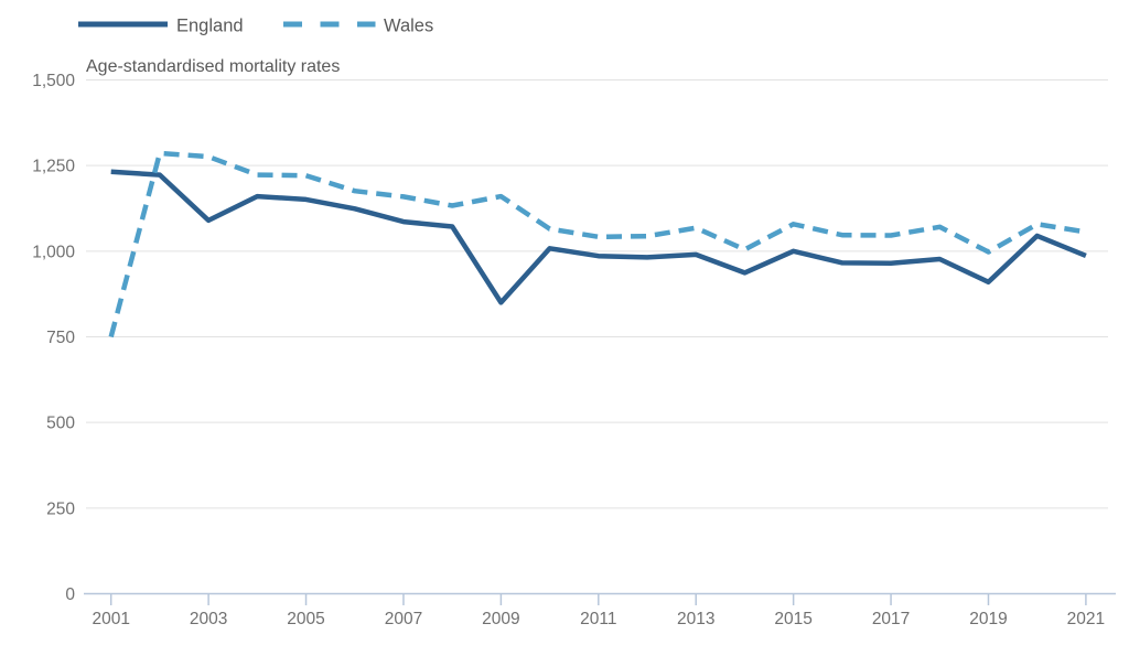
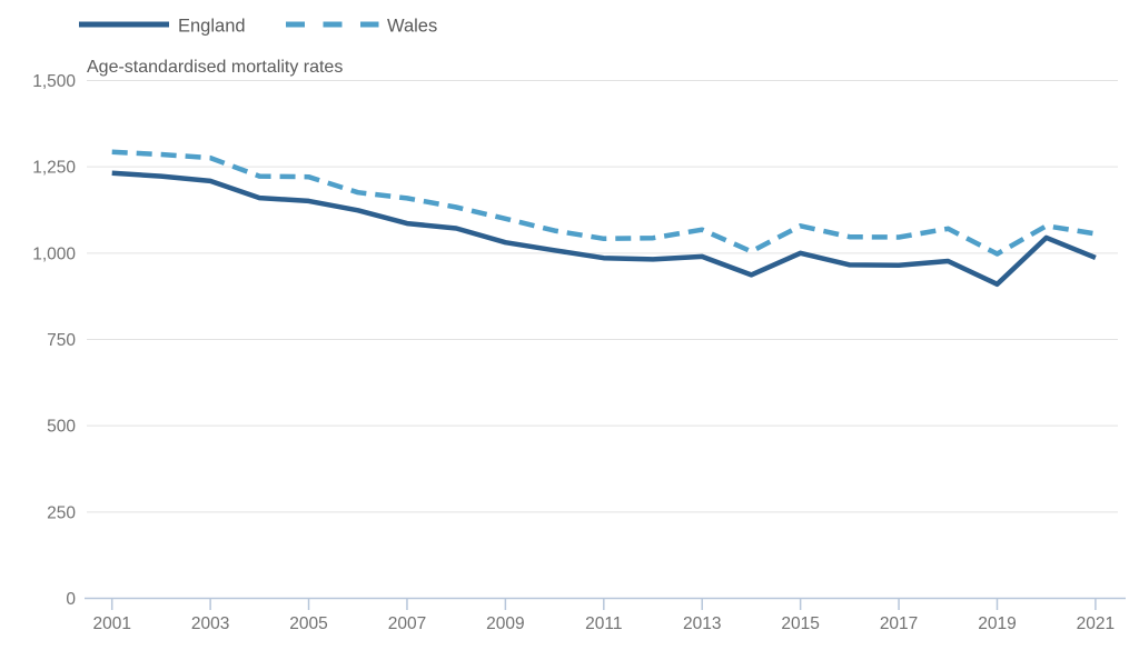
Wales/2001: 750 -> 1290
England/2003: 1090 -> 1210
England/2009: 850 -> 1030
Wales/2009: 1160 -> 1100
